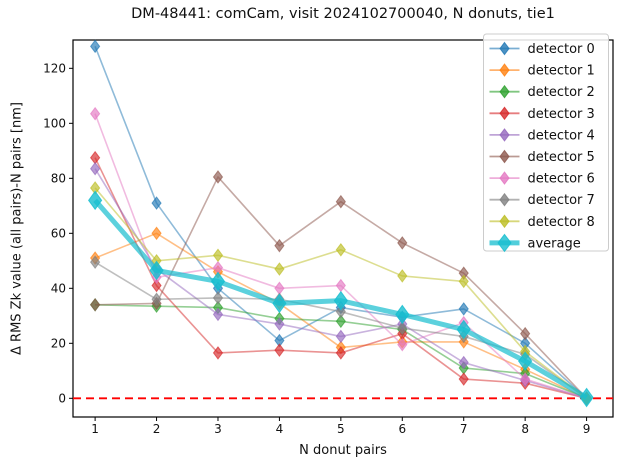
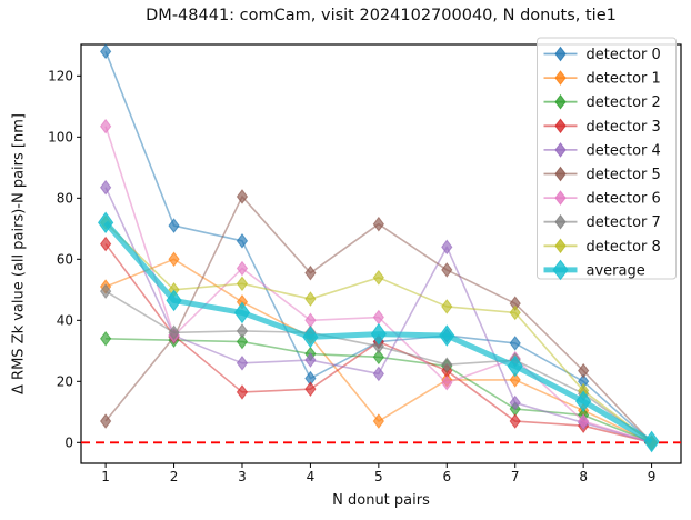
detector 3/1: 88 -> 65
detector 5/1: 34 -> 7
detector 8/1: 76 -> 72
detector 3/2: 41 -> 35
detector 4/2: 47 -> 35
detector 6/2: 44 -> 35
detector 0/3: 40 -> 66
detector 4/3: 30 -> 26
detector 6/3: 48 -> 57
detector 1/5: 18 -> 7
detector 3/5: 16 -> 33
detector 0/6: 30 -> 35
detector 4/6: 27 -> 64
average/6: 30 -> 35
detector 7/7: 22 -> 27
